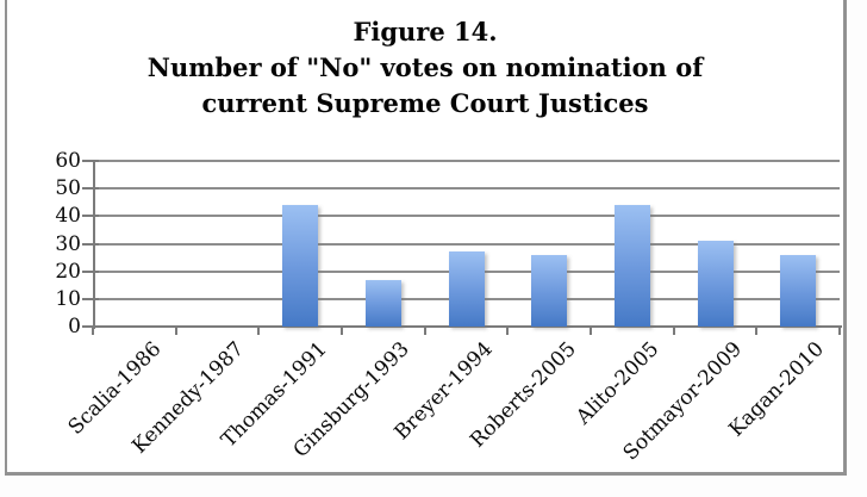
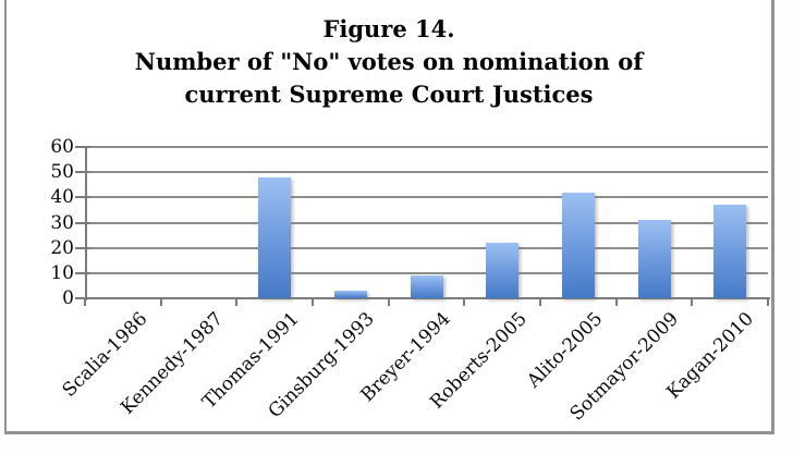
Thomas-1991: 44 -> 48
Ginsburg-1993: 17 -> 3
Breyer-1994: 27 -> 9
Roberts-2005: 26 -> 22
Alito-2005: 44 -> 42
Kagan-2010: 26 -> 37
